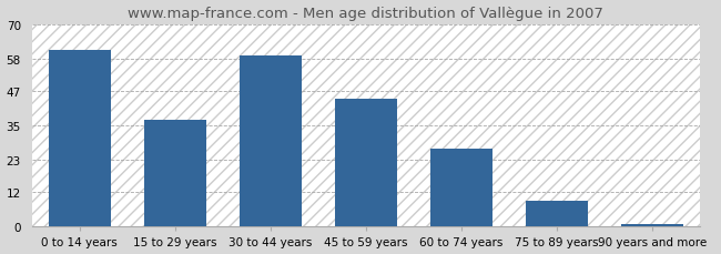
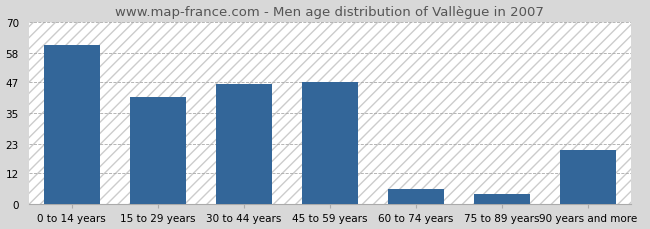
15 to 29 years: 37 -> 41
30 to 44 years: 59 -> 46
45 to 59 years: 44 -> 47
60 to 74 years: 27 -> 6
75 to 89 years: 9 -> 4
90 years and more: 1 -> 21
